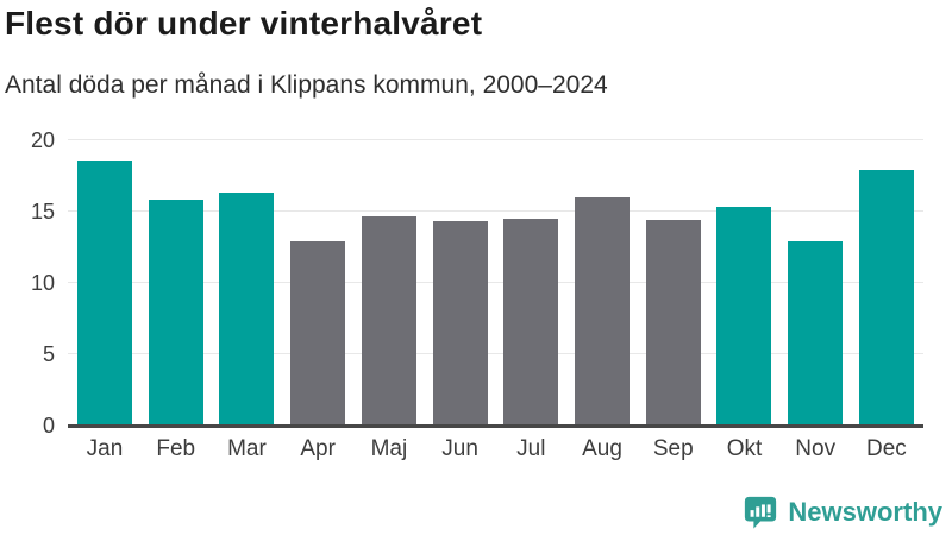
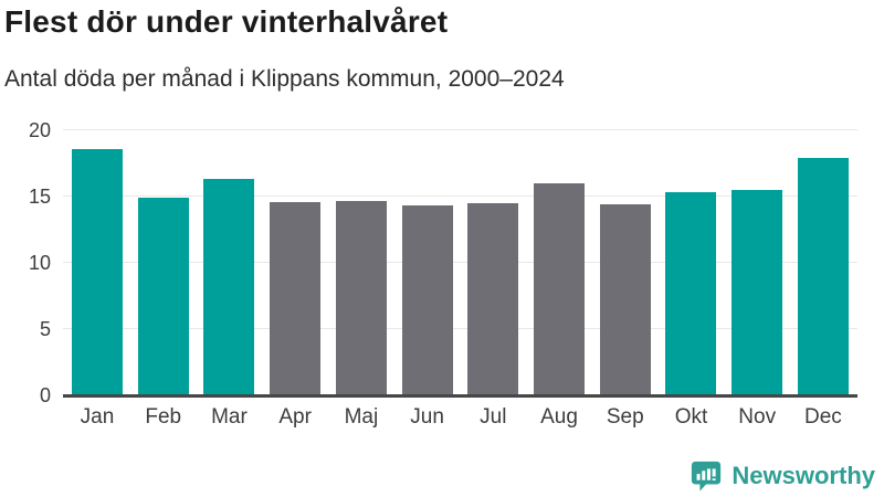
Feb: 15.8 -> 14.9
Apr: 12.9 -> 14.6
Nov: 12.9 -> 15.5
